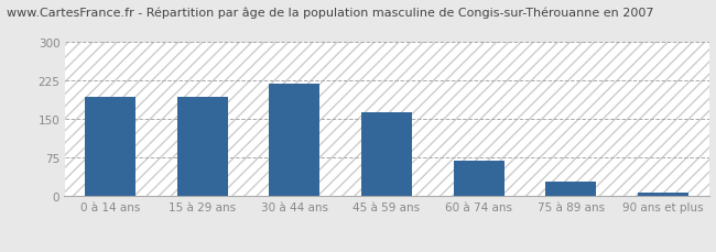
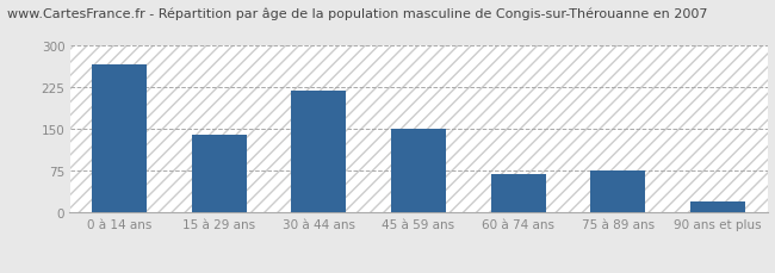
0 à 14 ans: 193 -> 265
15 à 29 ans: 193 -> 140
45 à 59 ans: 163 -> 150
75 à 89 ans: 28 -> 75
90 ans et plus: 8 -> 20
